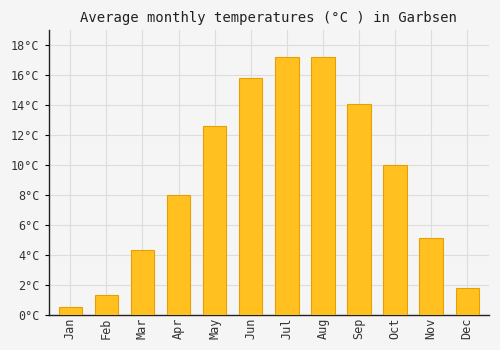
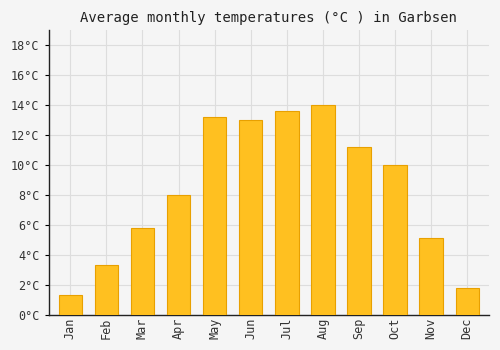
Jan: 0.5°C -> 1.3°C
Feb: 1.3°C -> 3.3°C
Mar: 4.3°C -> 5.8°C
May: 12.6°C -> 13.2°C
Jun: 15.8°C -> 13.0°C
Jul: 17.2°C -> 13.6°C
Aug: 17.2°C -> 14.0°C
Sep: 14.1°C -> 11.2°C
